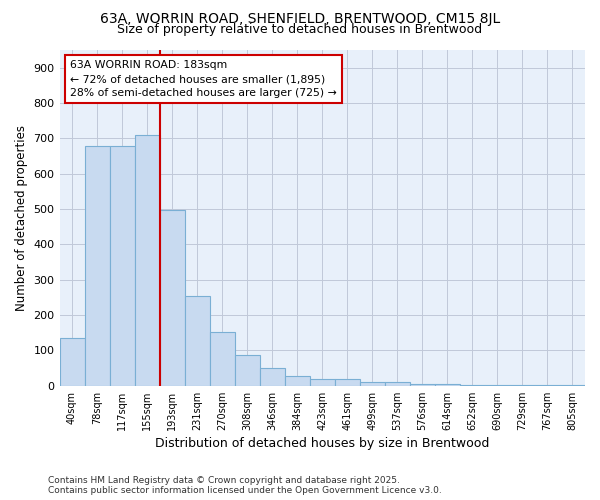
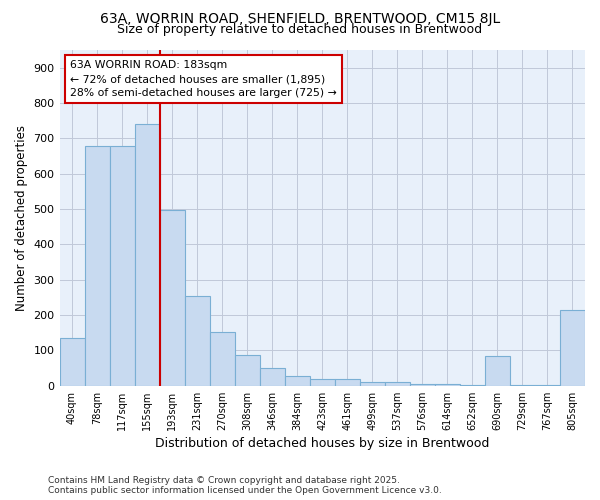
155sqm: 710 -> 740
690sqm: 3 -> 85
805sqm: 2 -> 215
